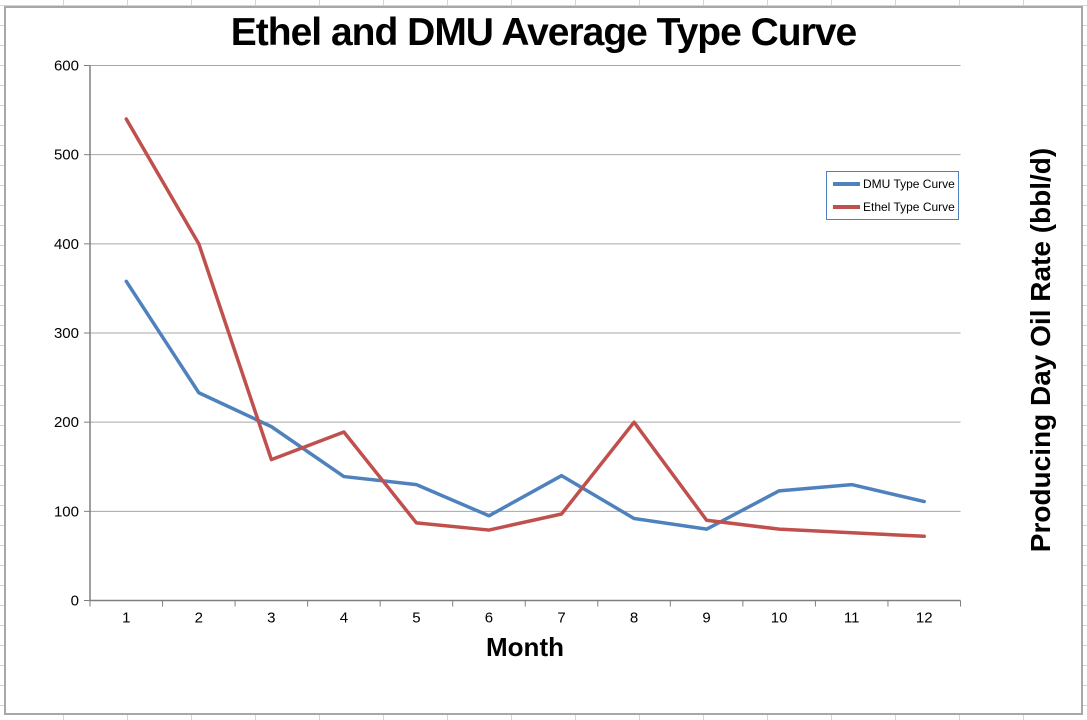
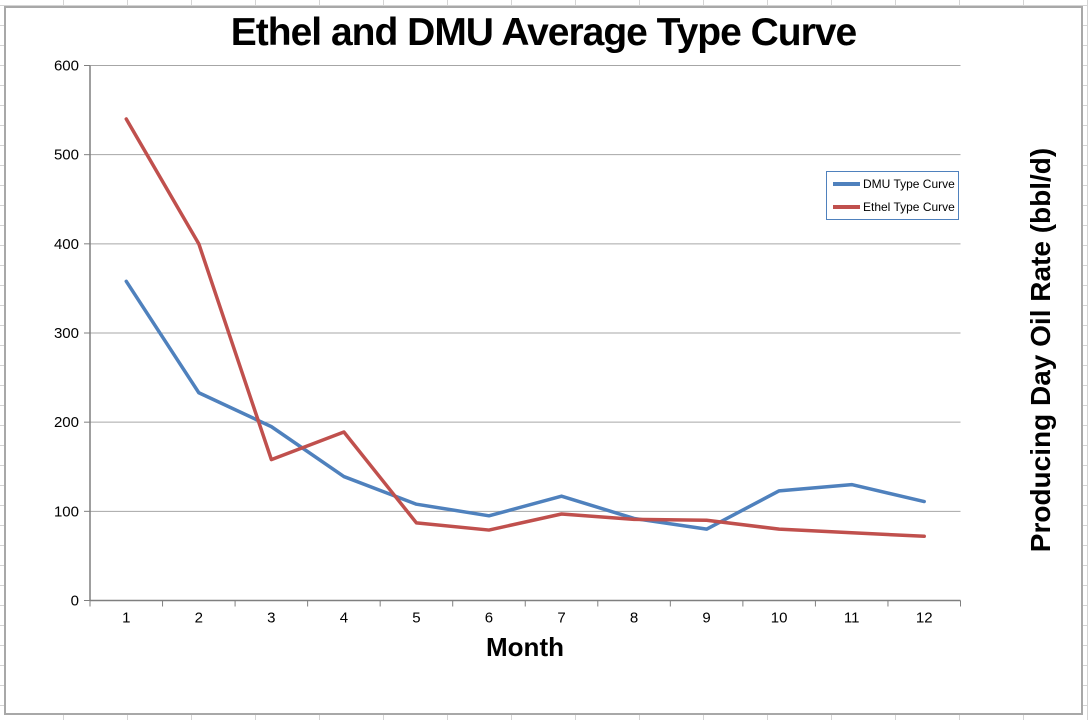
DMU Type Curve/5: 130 -> 110
DMU Type Curve/7: 140 -> 120
Ethel Type Curve/8: 200 -> 90
